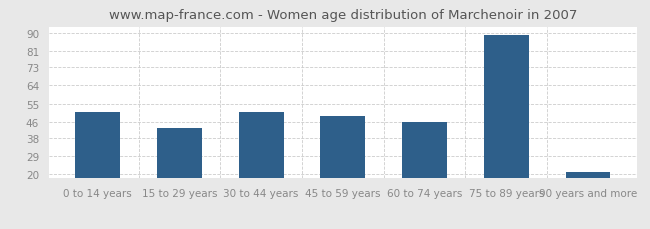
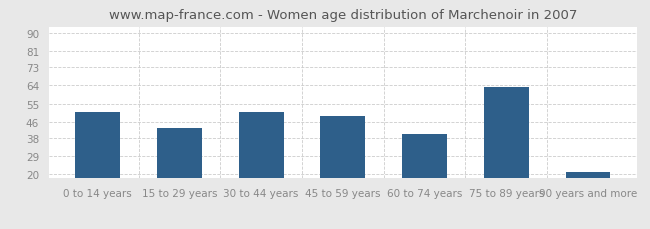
60 to 74 years: 46 -> 40
75 to 89 years: 89 -> 63
